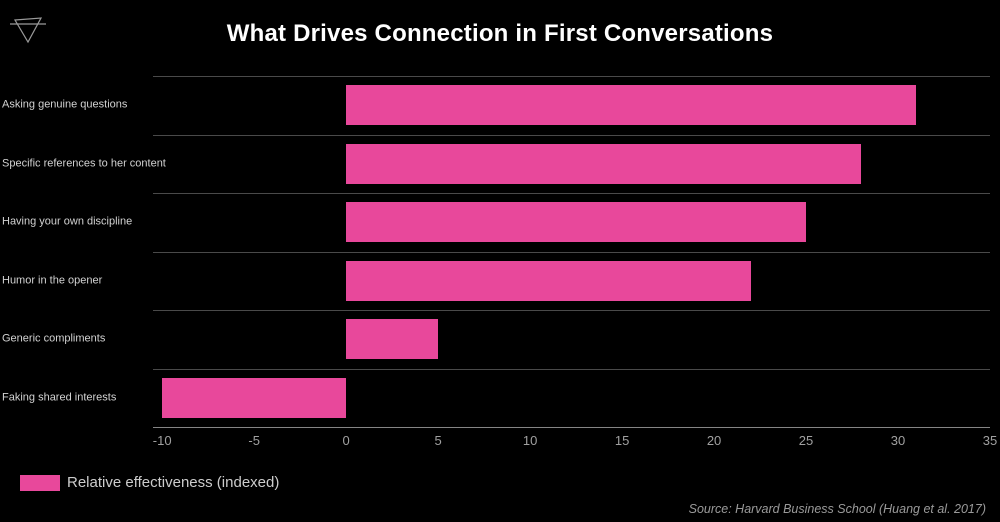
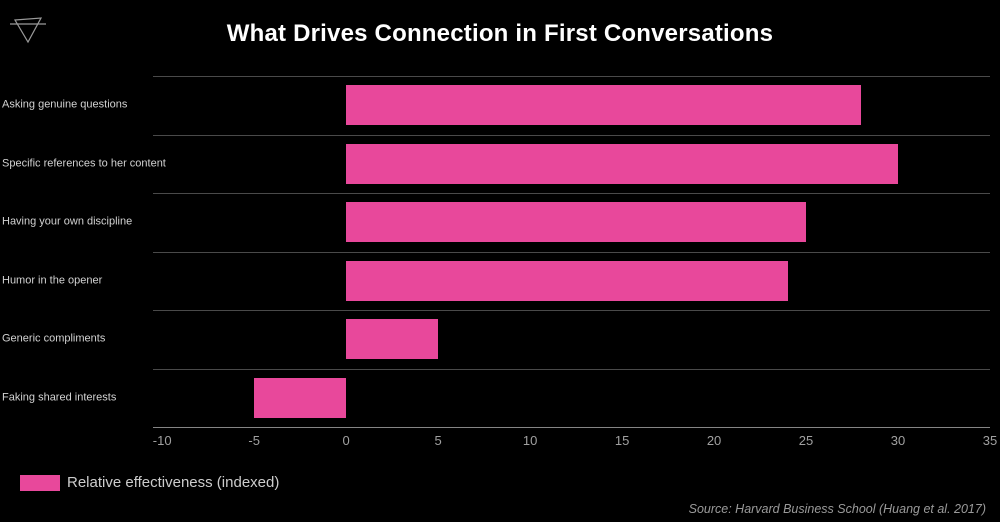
Asking genuine questions: 31 -> 28
Specific references to her content: 28 -> 30
Humor in the opener: 22 -> 24
Faking shared interests: -10 -> -5
